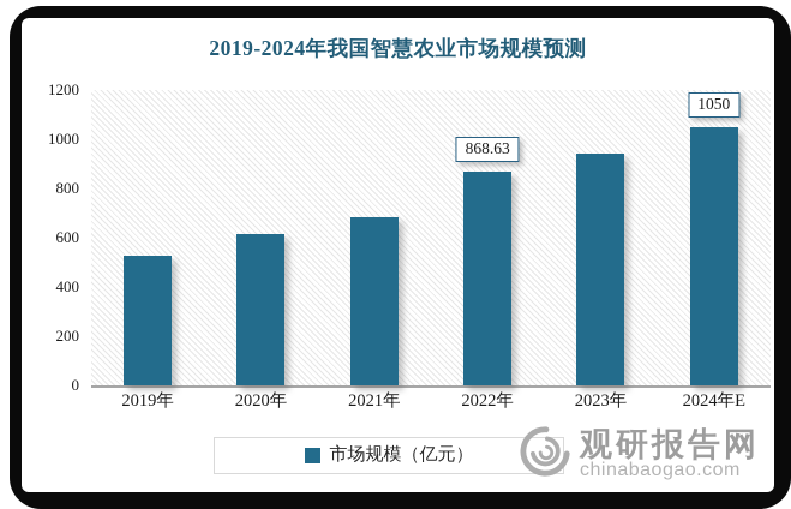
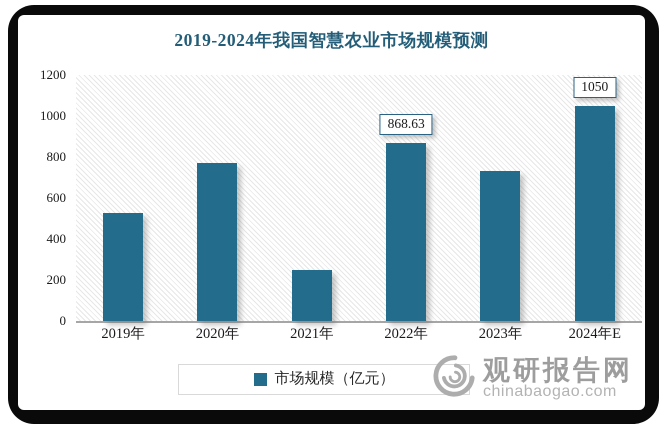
2020年: 620 -> 770
2021年: 680 -> 250
2023年: 940 -> 730
